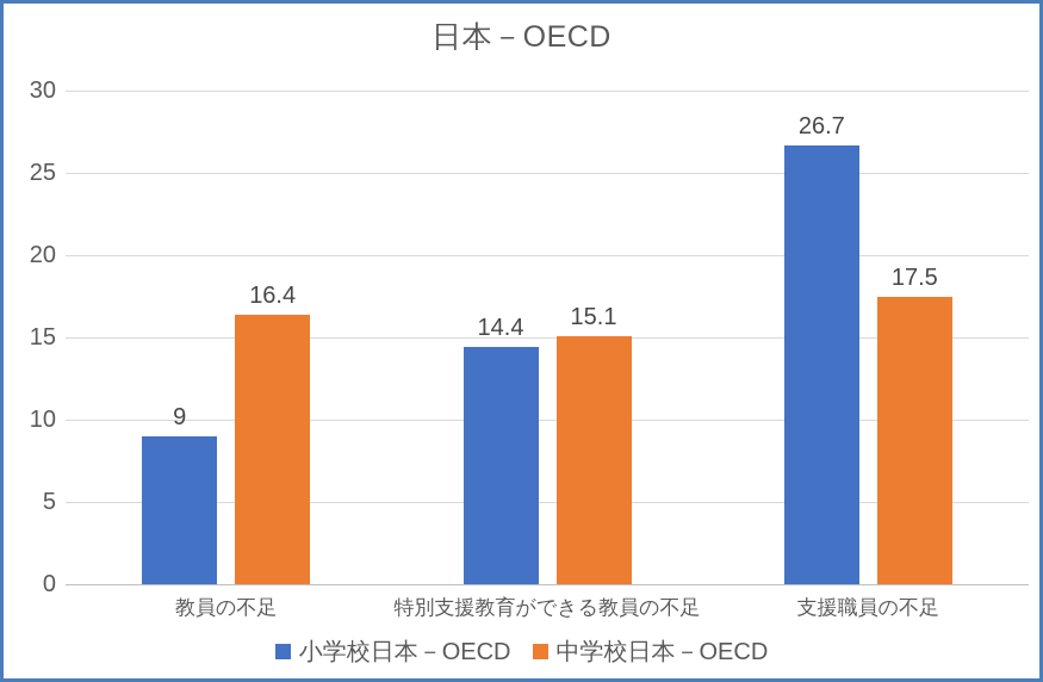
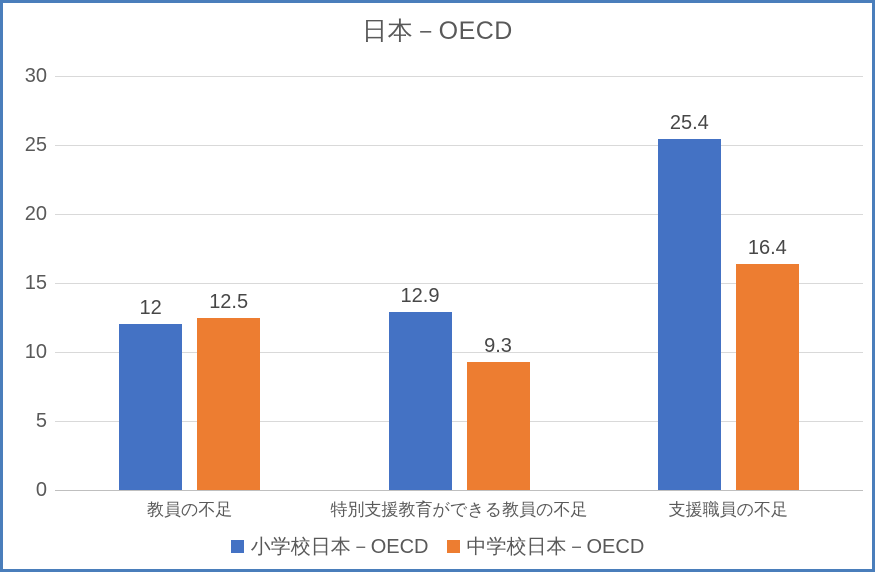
小学校日本－OECD/教員の不足: 9 -> 12
中学校日本－OECD/教員の不足: 16.4 -> 12.5
小学校日本－OECD/特別支援教育ができる教員の不足: 14.4 -> 12.9
中学校日本－OECD/特別支援教育ができる教員の不足: 15.1 -> 9.3
小学校日本－OECD/支援職員の不足: 26.7 -> 25.4
中学校日本－OECD/支援職員の不足: 17.5 -> 16.4
